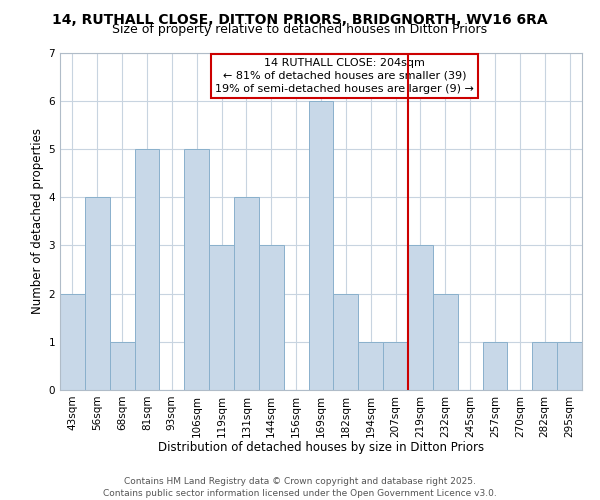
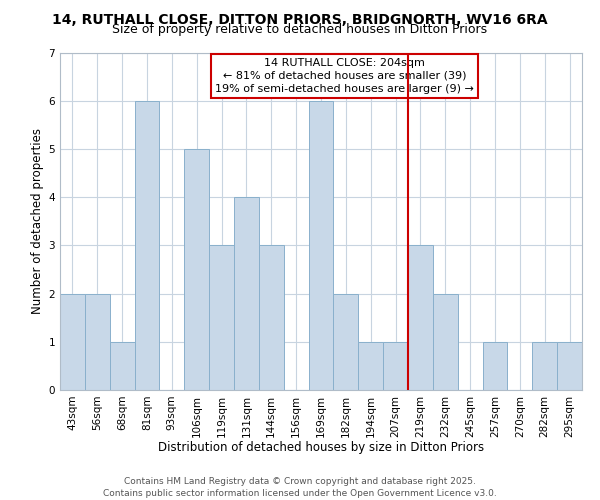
56sqm: 4 -> 2
81sqm: 5 -> 6
